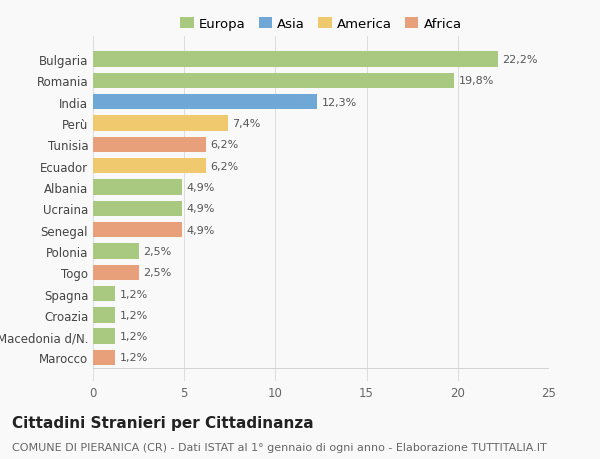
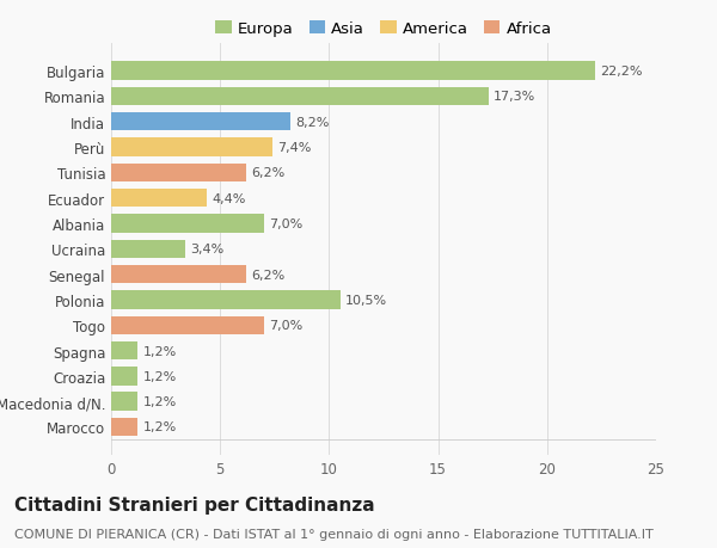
Romania: 19,8% -> 17,3%
India: 12,3% -> 8,2%
Ecuador: 6,2% -> 4,4%
Albania: 4,9% -> 7,0%
Ucraina: 4,9% -> 3,4%
Senegal: 4,9% -> 6,2%
Polonia: 2,5% -> 10,5%
Togo: 2,5% -> 7,0%
